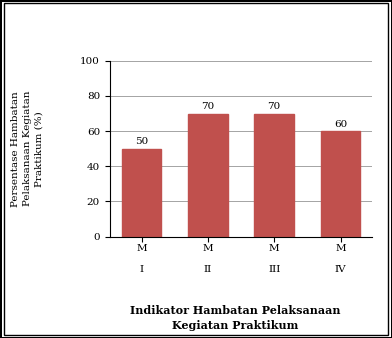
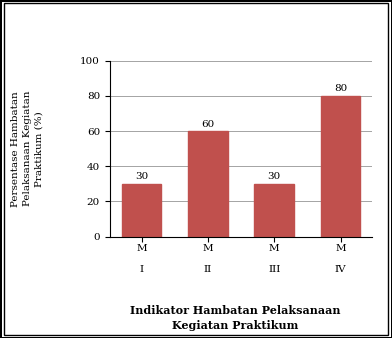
M I: 50 -> 30
M II: 70 -> 60
M III: 70 -> 30
M IV: 60 -> 80
